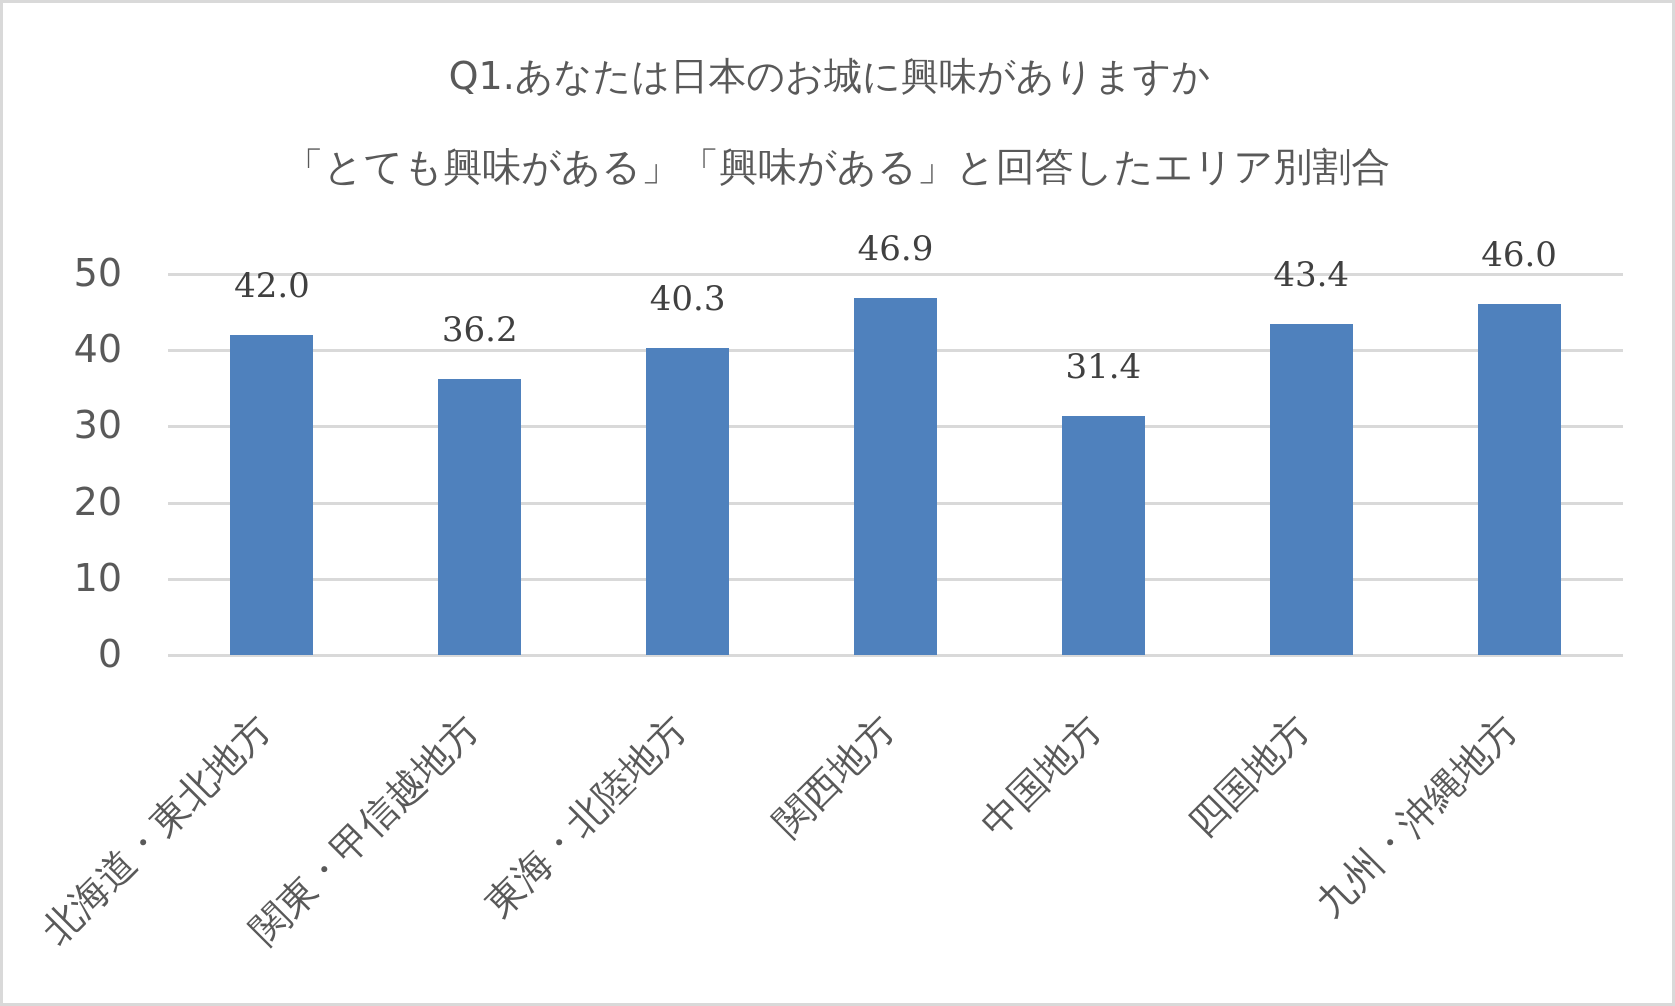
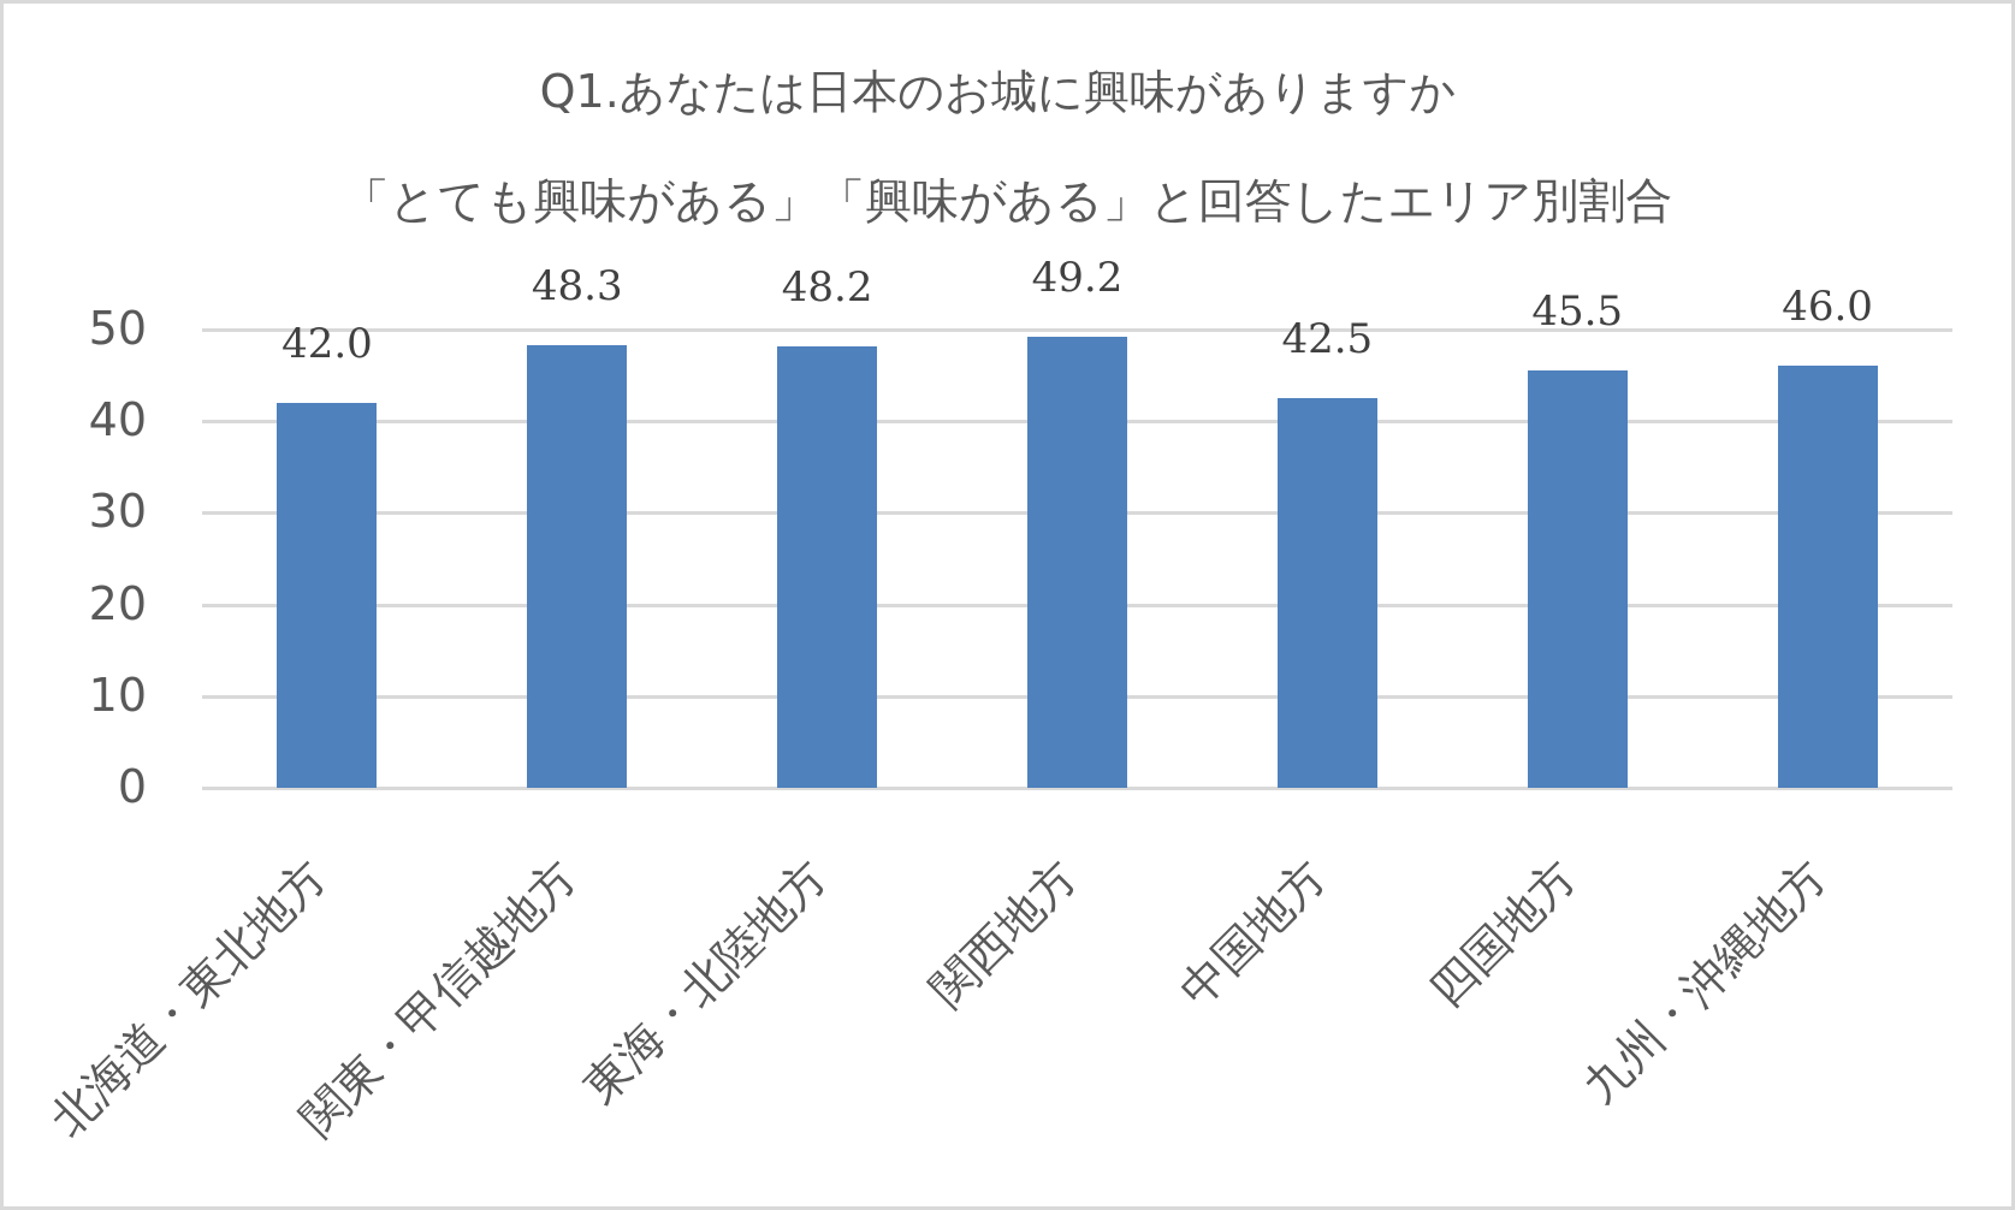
関東・甲信越地方: 36.2 -> 48.3
東海・北陸地方: 40.3 -> 48.2
関西地方: 46.9 -> 49.2
中国地方: 31.4 -> 42.5
四国地方: 43.4 -> 45.5
